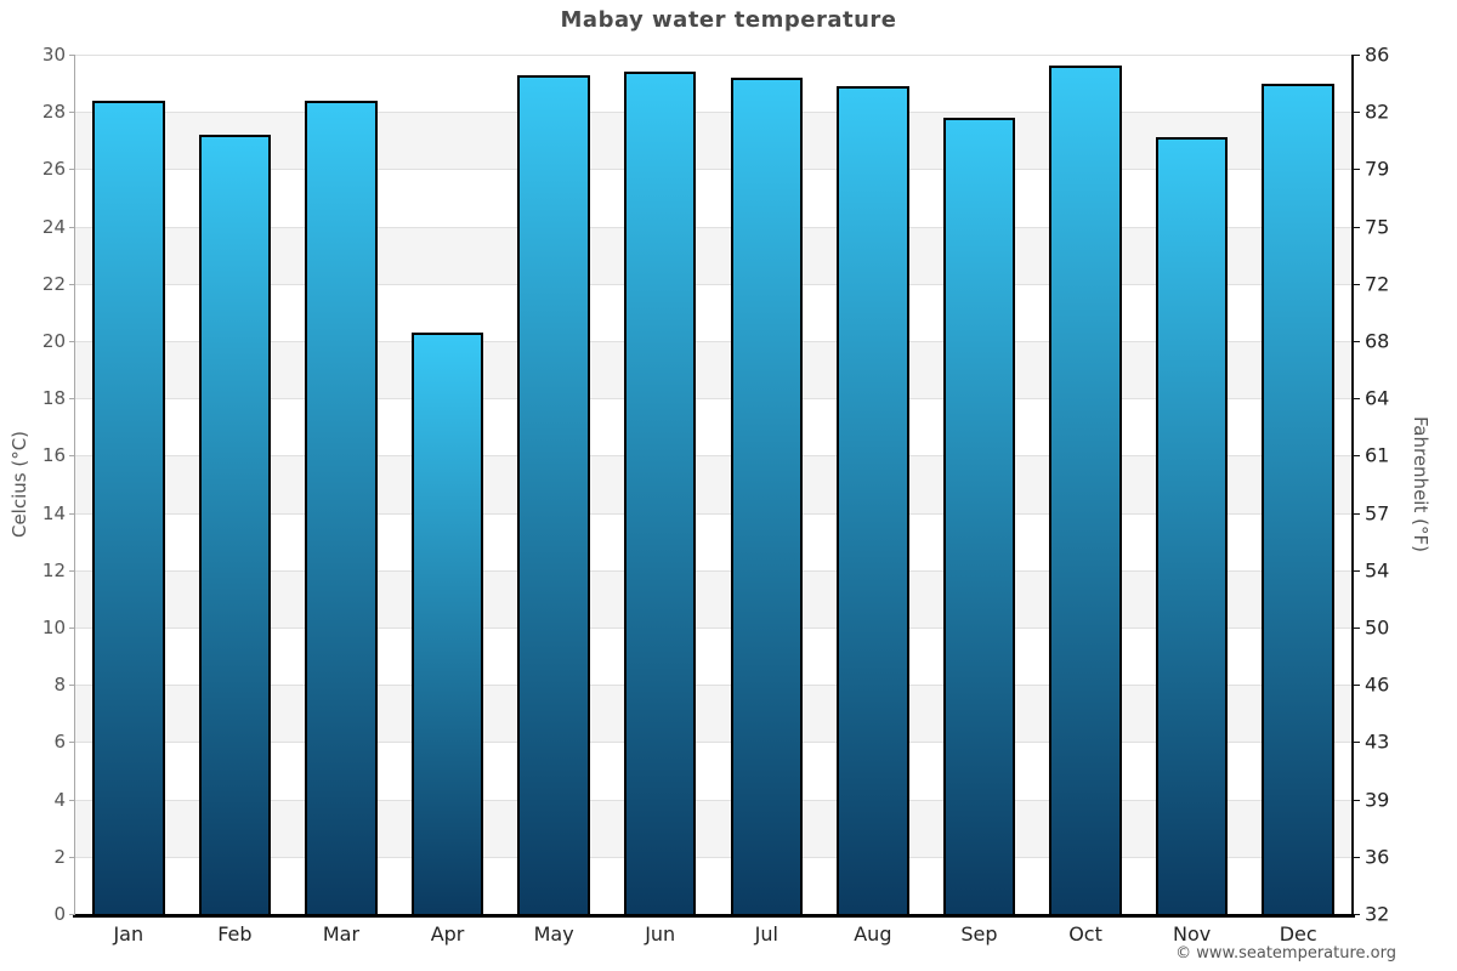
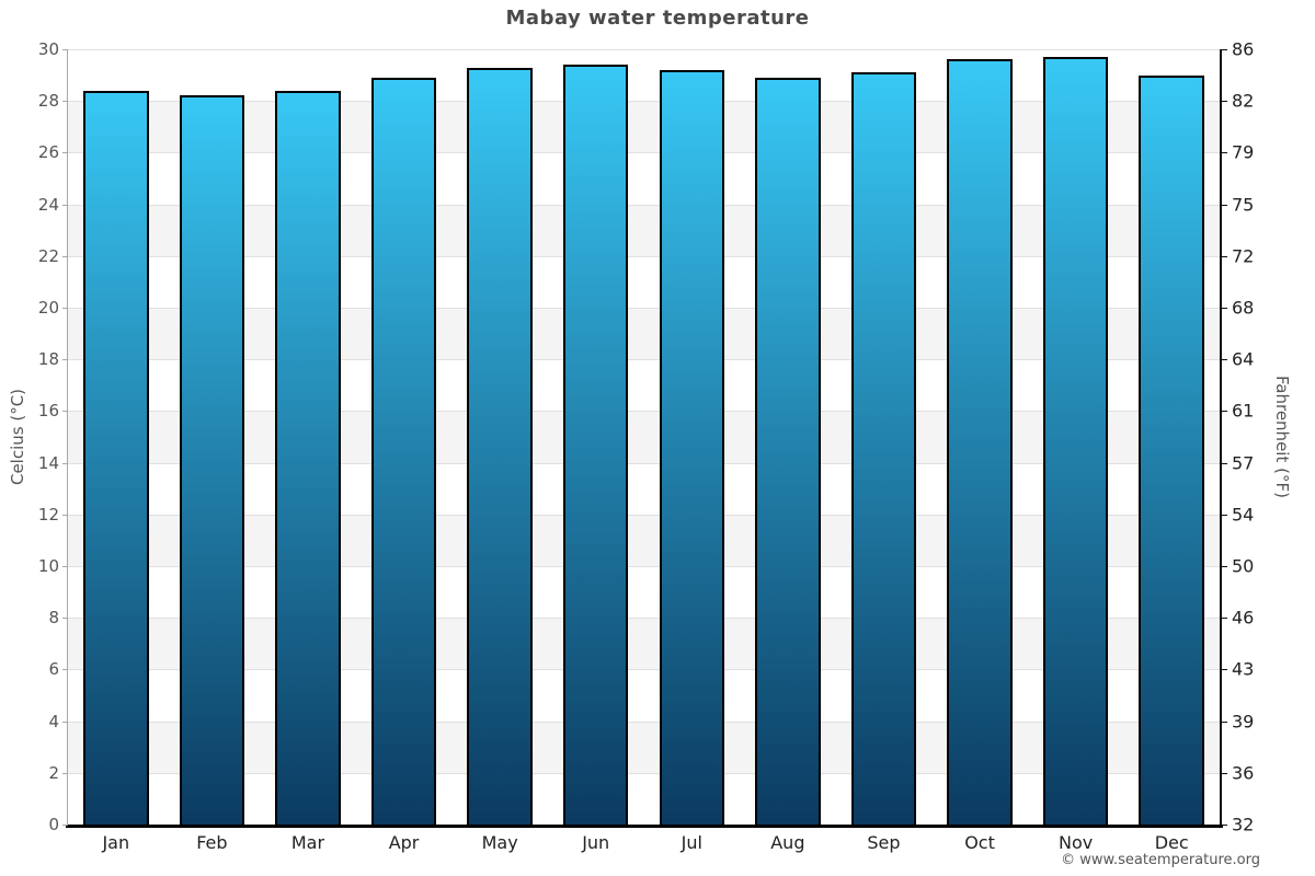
Feb: 27.2 -> 28.2
Apr: 20.3 -> 28.9
Sep: 27.8 -> 29.1
Nov: 27.1 -> 29.7
